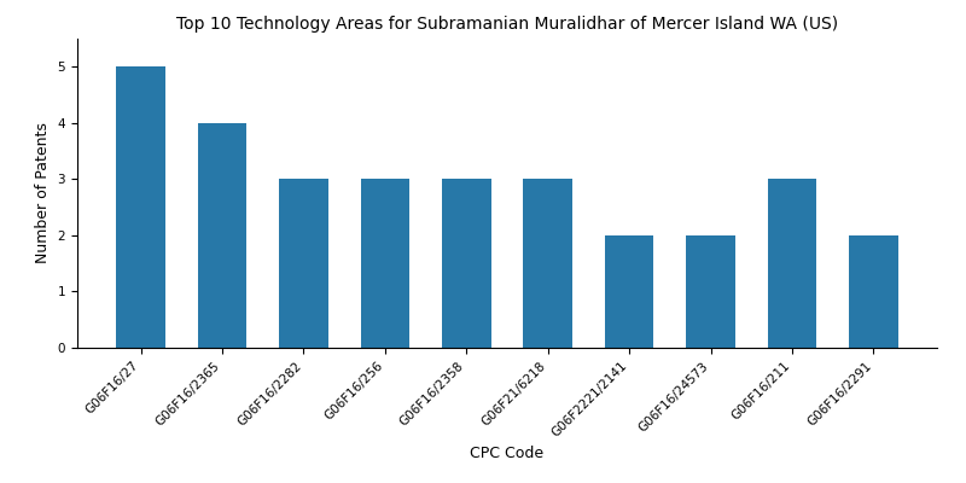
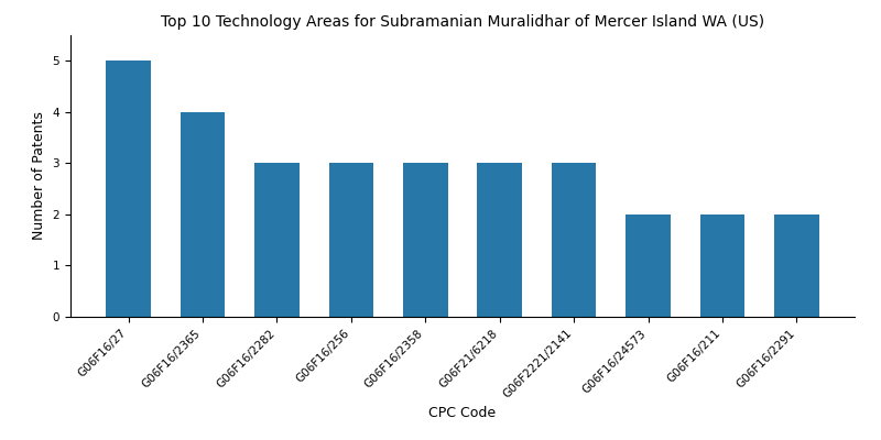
G06F2221/2141: 2 -> 3
G06F16/211: 3 -> 2
